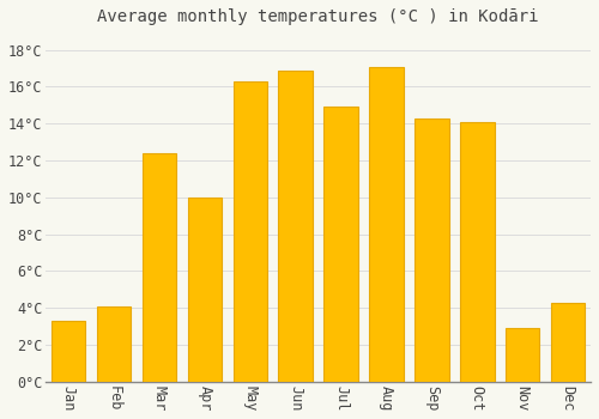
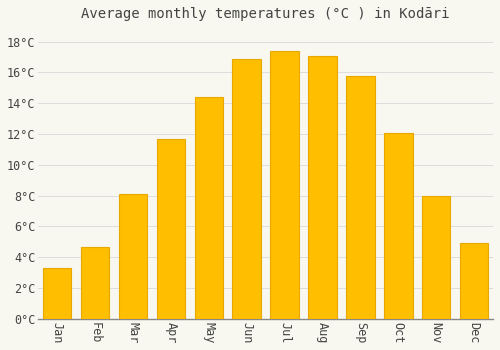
Feb: 4.1°C -> 4.7°C
Mar: 12.4°C -> 8.1°C
Apr: 10.0°C -> 11.7°C
May: 16.3°C -> 14.4°C
Jul: 14.9°C -> 17.4°C
Sep: 14.3°C -> 15.8°C
Oct: 14.1°C -> 12.1°C
Nov: 2.9°C -> 8.0°C
Dec: 4.3°C -> 4.9°C
